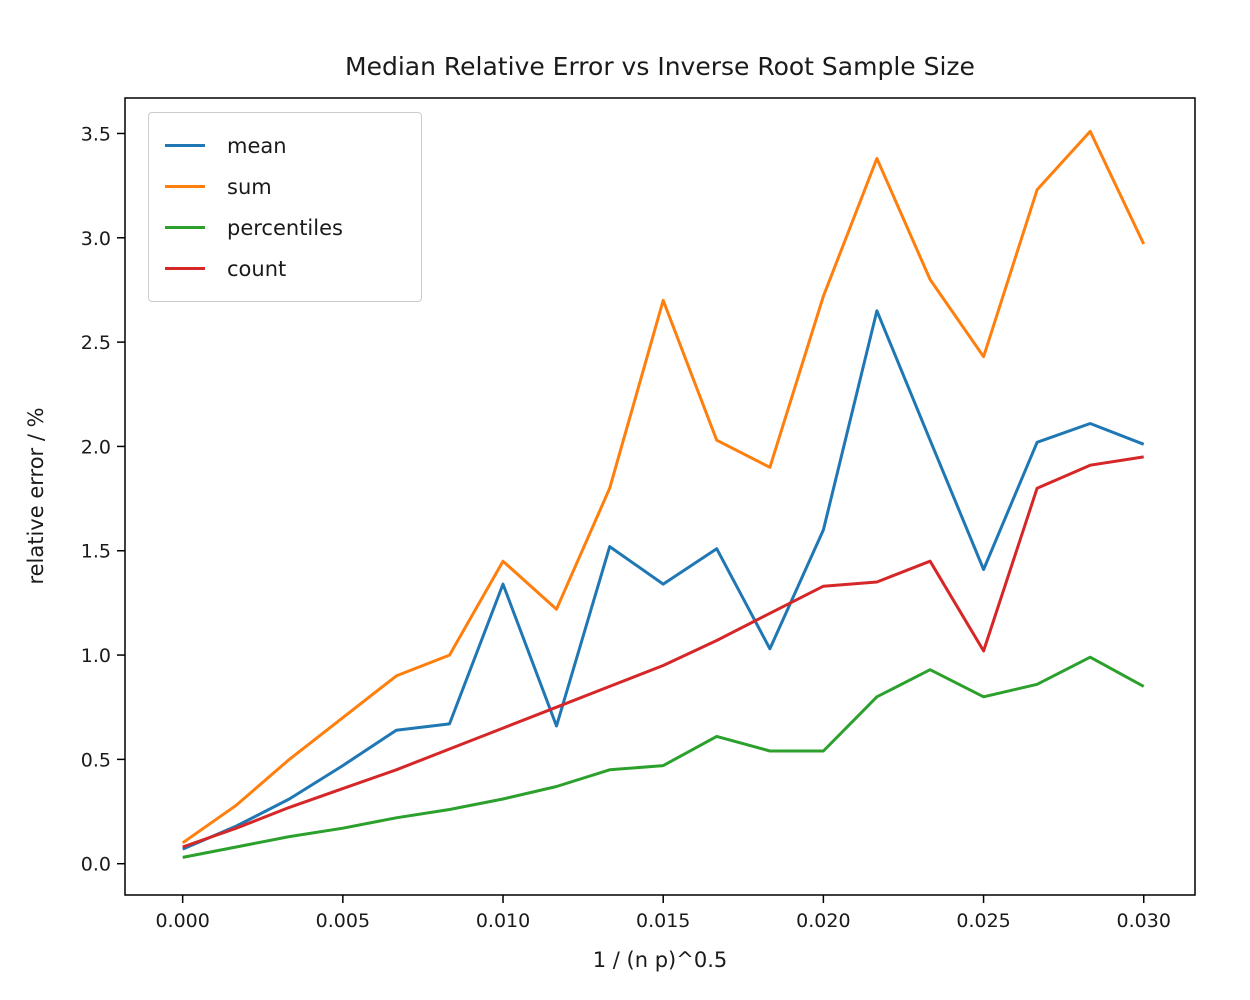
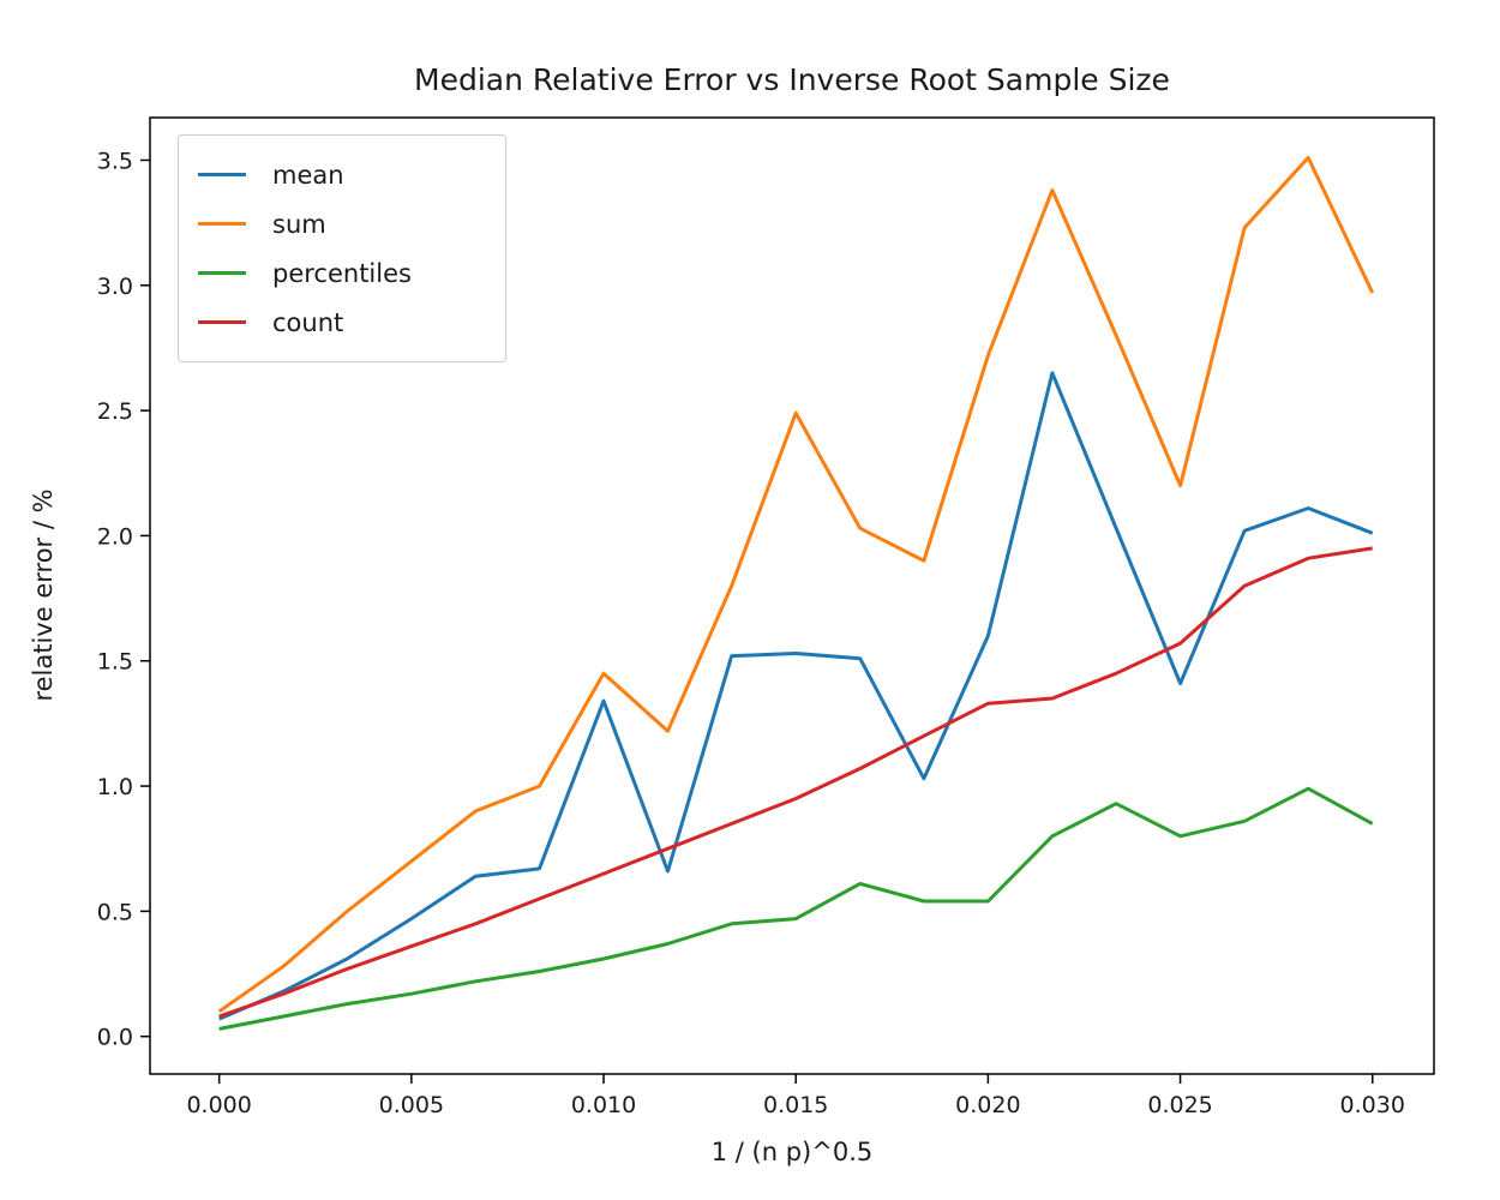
mean/0.015: 1.34 -> 1.53
sum/0.015: 2.70 -> 2.49
sum/0.025: 2.43 -> 2.20
count/0.025: 1.02 -> 1.57
